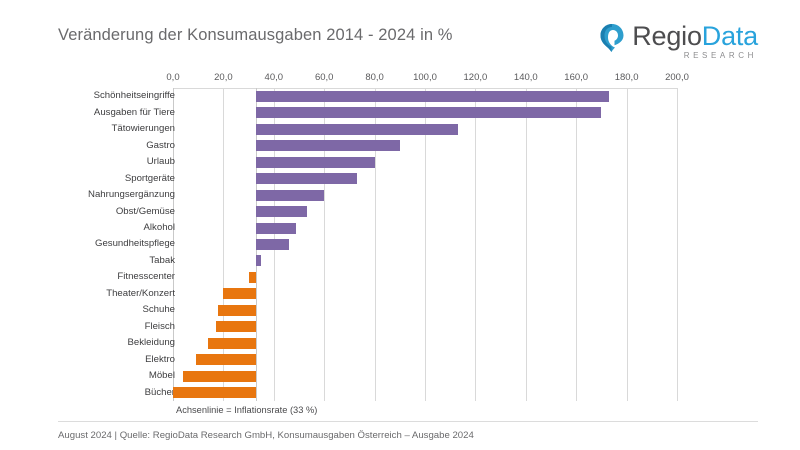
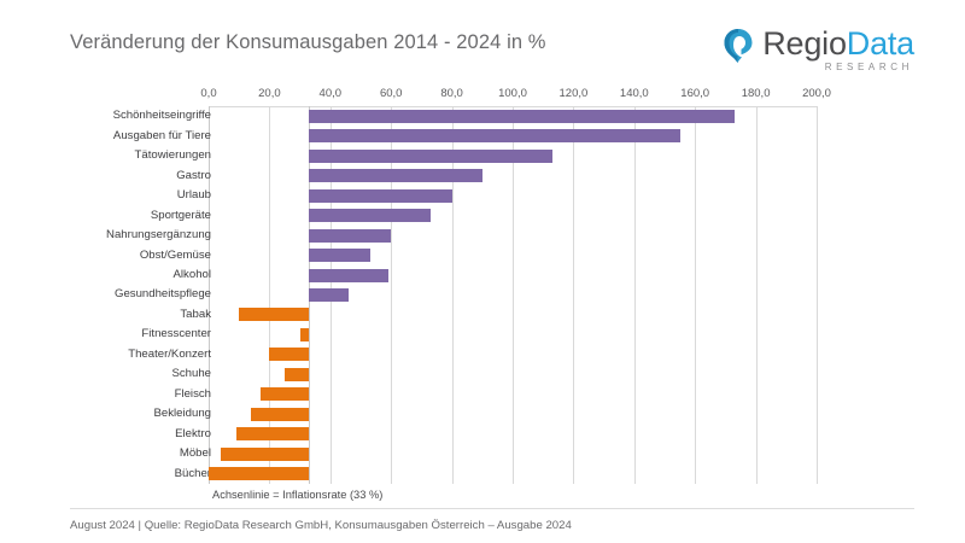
Ausgaben für Tiere: 170 -> 155
Alkohol: 49 -> 59
Tabak: 35 -> 10
Schuhe: 18 -> 25
